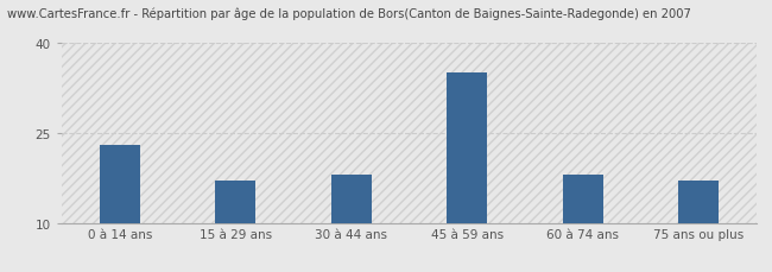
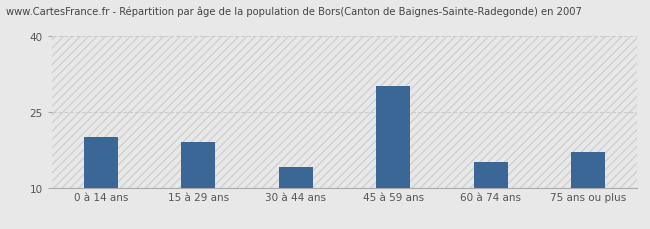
0 à 14 ans: 23 -> 20
15 à 29 ans: 17 -> 19
30 à 44 ans: 18 -> 14
45 à 59 ans: 35 -> 30
60 à 74 ans: 18 -> 15
